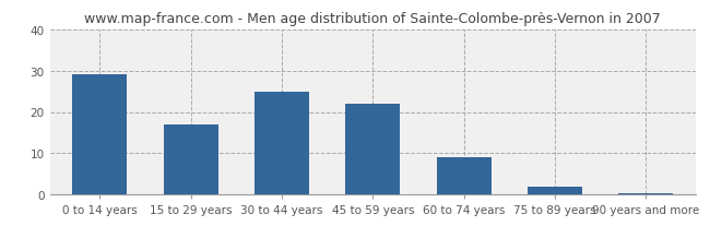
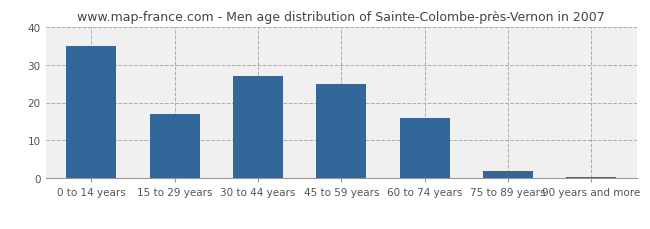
0 to 14 years: 29.0 -> 35.0
30 to 44 years: 25.0 -> 27.0
45 to 59 years: 22.0 -> 25.0
60 to 74 years: 9.0 -> 16.0
